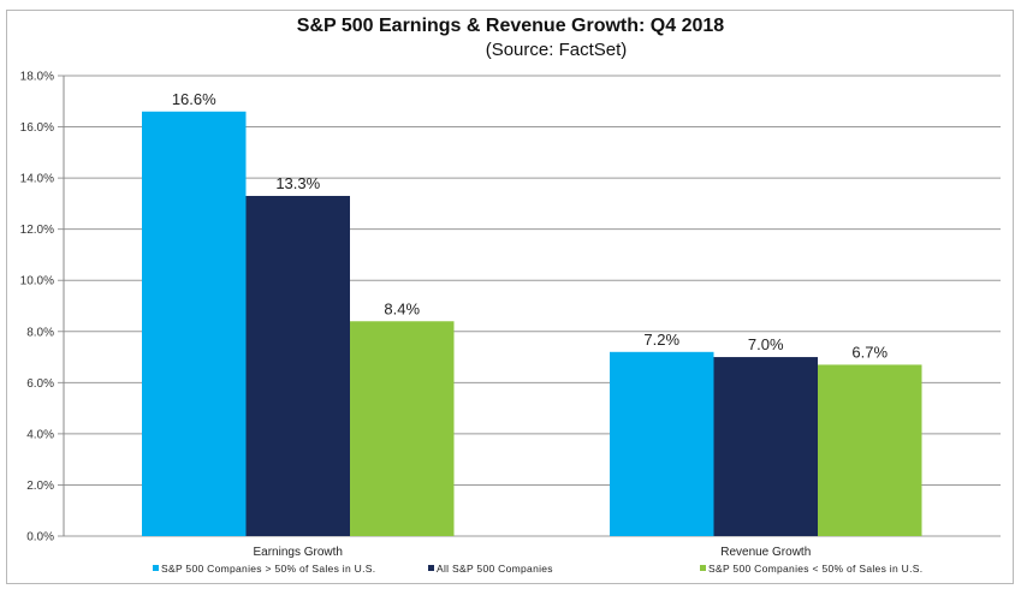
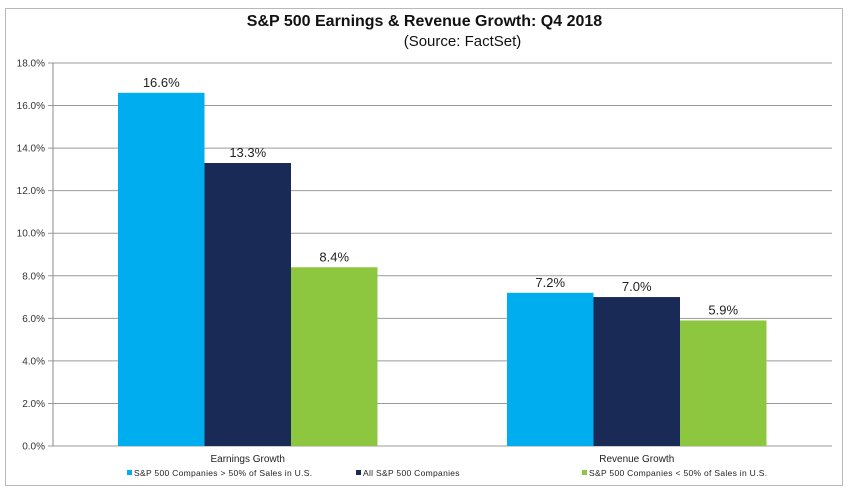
S&P 500 Companies < 50% of Sales in U.S./Revenue Growth: 6.7% -> 5.9%
